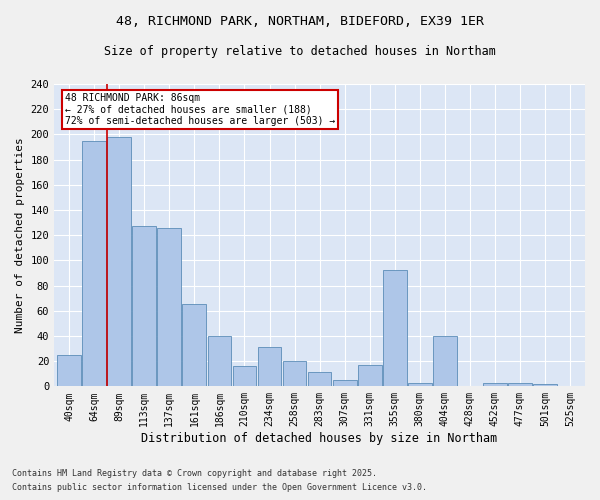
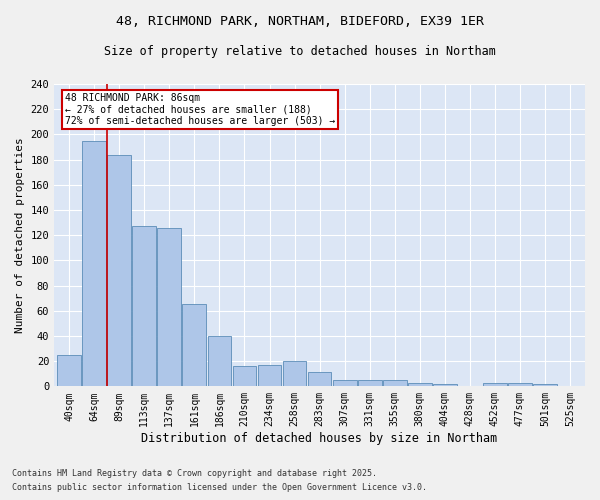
89sqm: 198 -> 184
234sqm: 31 -> 17
331sqm: 17 -> 5
355sqm: 92 -> 5
404sqm: 40 -> 2
